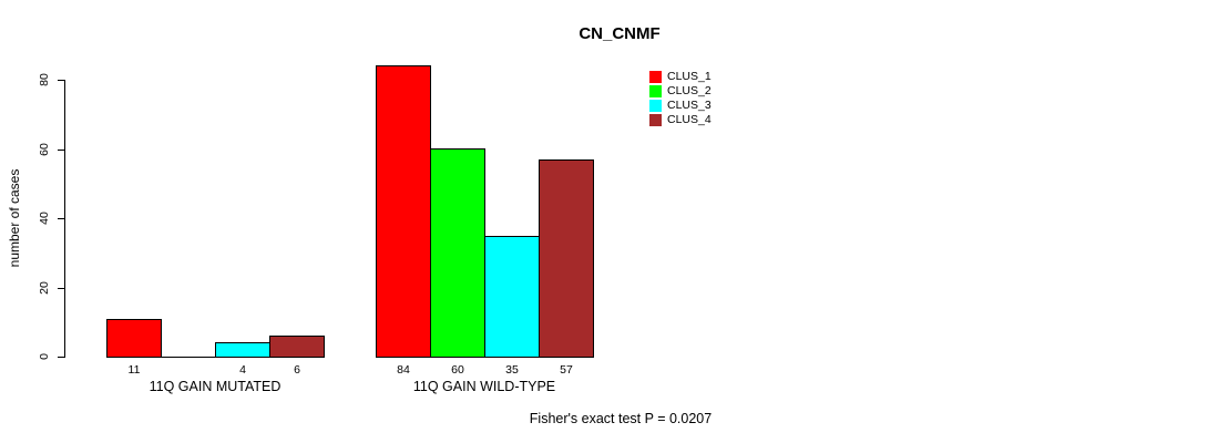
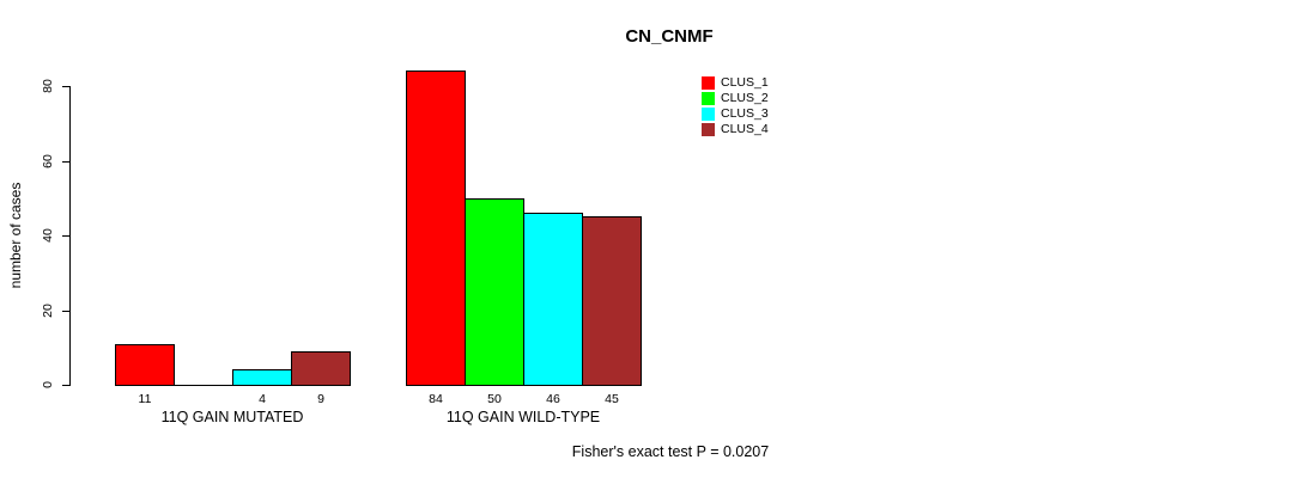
CLUS_4/11Q GAIN MUTATED: 6 -> 9
CLUS_2/11Q GAIN WILD-TYPE: 60 -> 50
CLUS_3/11Q GAIN WILD-TYPE: 35 -> 46
CLUS_4/11Q GAIN WILD-TYPE: 57 -> 45
